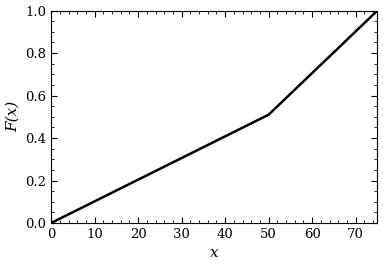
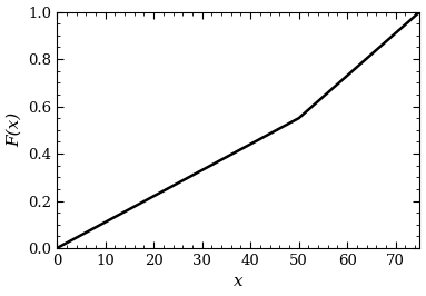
50: 0.51 -> 0.55
